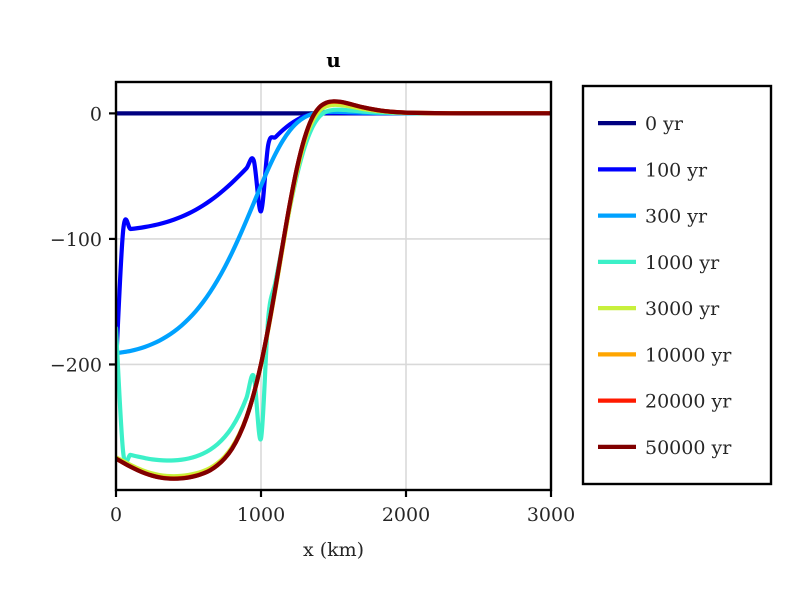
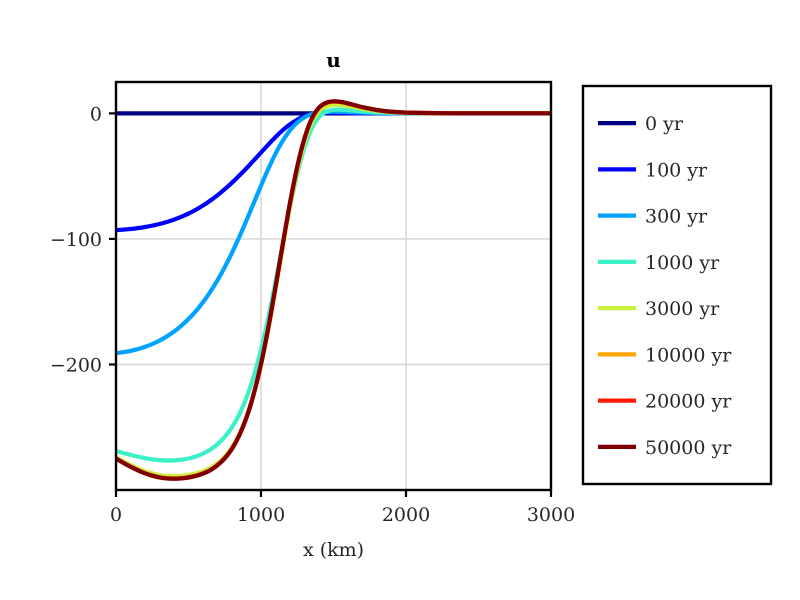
100 yr/0: -201 -> -93
1000 yr/0: -171 -> -269
100 yr/1000: -78 -> -31
1000 yr/1000: -259 -> -188
